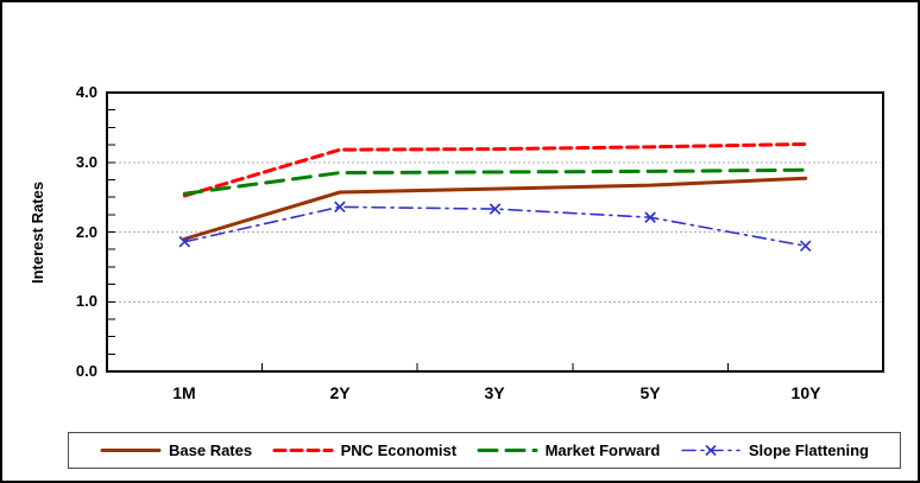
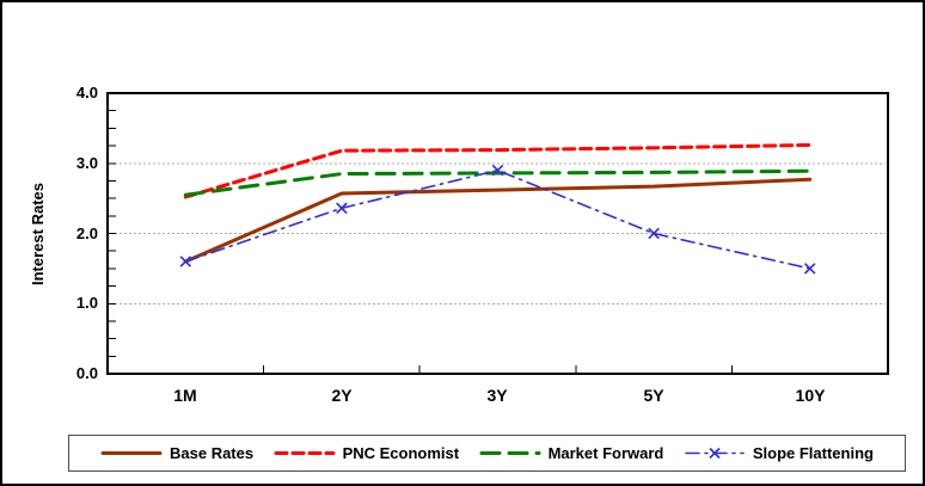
Base Rates/1M: 1.9 -> 1.6
Slope Flattening/1M: 1.9 -> 1.6
Slope Flattening/3Y: 2.3 -> 2.9
Slope Flattening/5Y: 2.2 -> 2.0
Slope Flattening/10Y: 1.8 -> 1.5
